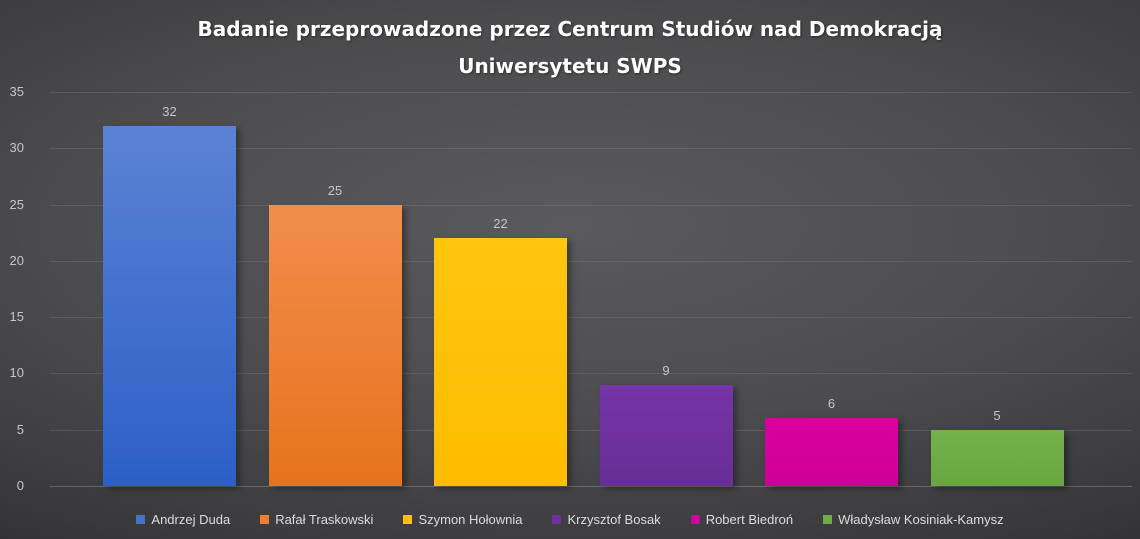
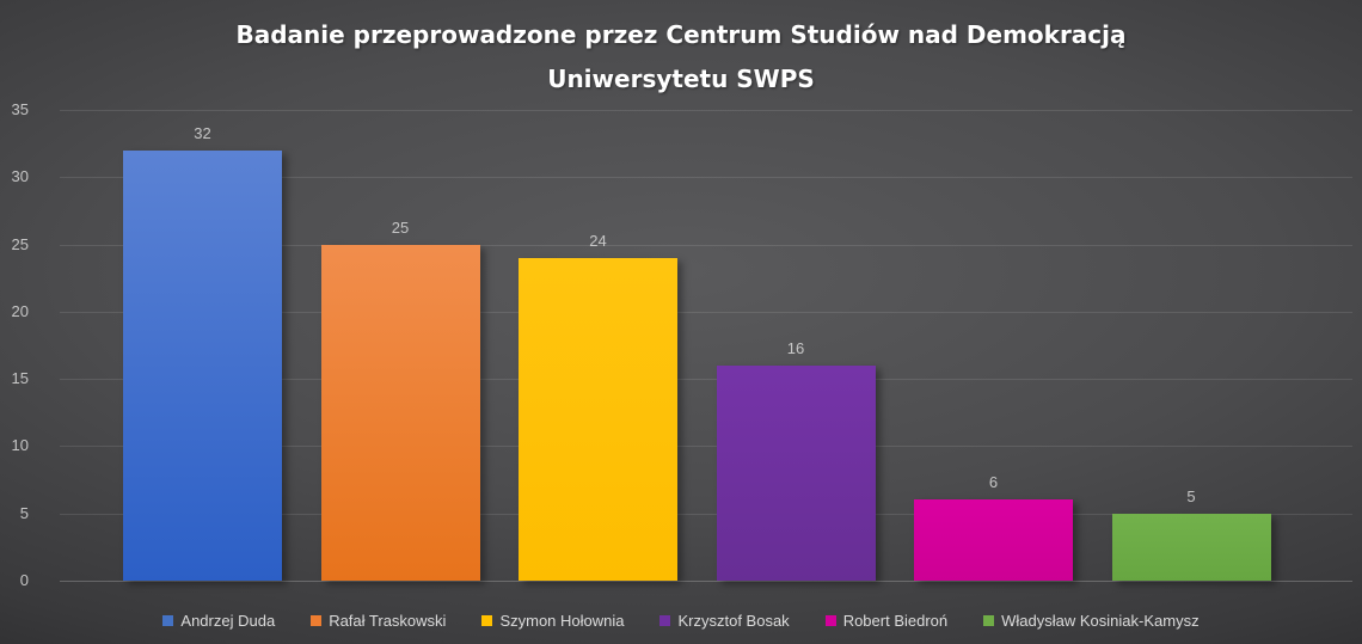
Szymon Hołownia: 22 -> 24
Krzysztof Bosak: 9 -> 16
